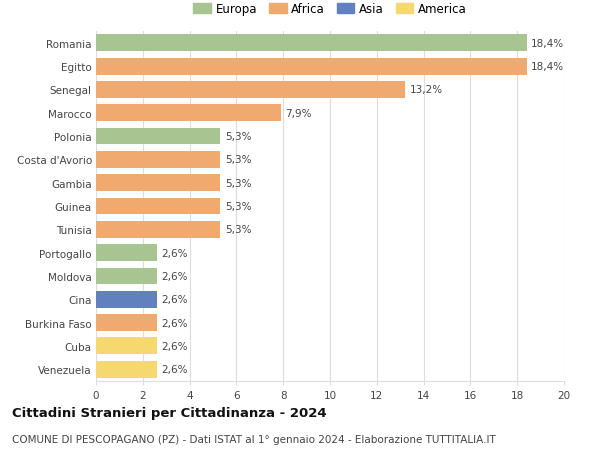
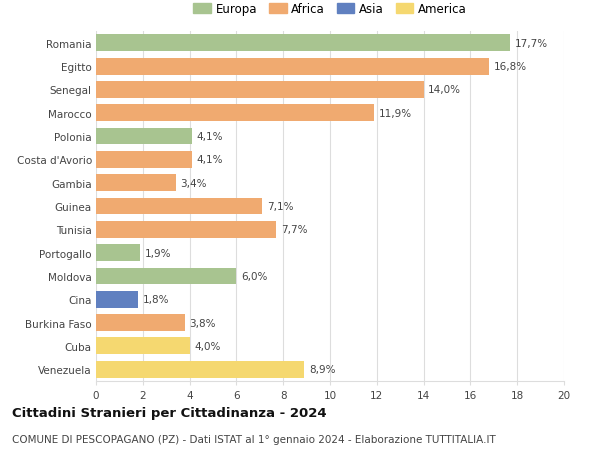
Romania: 18,4% -> 17,7%
Egitto: 18,4% -> 16,8%
Senegal: 13,2% -> 14,0%
Marocco: 7,9% -> 11,9%
Polonia: 5,3% -> 4,1%
Costa d'Avorio: 5,3% -> 4,1%
Gambia: 5,3% -> 3,4%
Guinea: 5,3% -> 7,1%
Tunisia: 5,3% -> 7,7%
Portogallo: 2,6% -> 1,9%
Moldova: 2,6% -> 6,0%
Cina: 2,6% -> 1,8%
Burkina Faso: 2,6% -> 3,8%
Cuba: 2,6% -> 4,0%
Venezuela: 2,6% -> 8,9%
